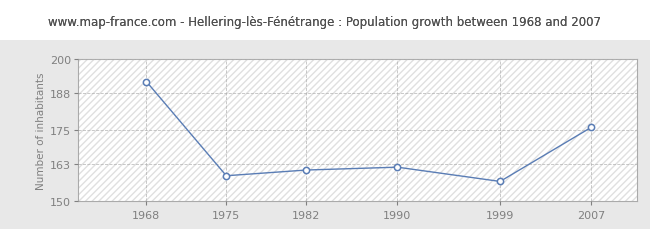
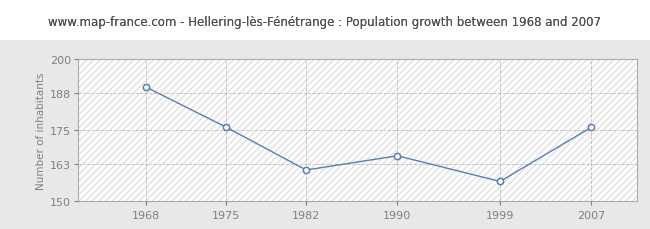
1968: 192 -> 190
1975: 159 -> 176
1990: 162 -> 166
